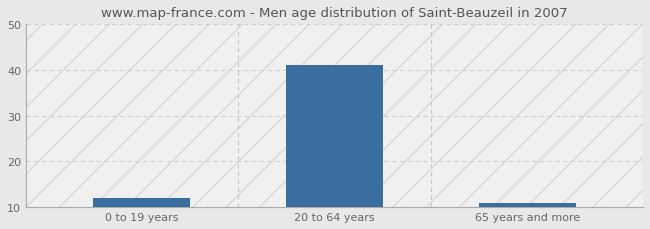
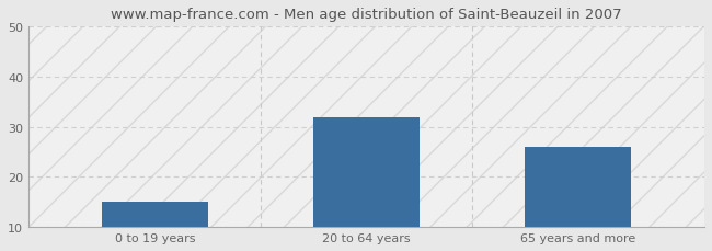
0 to 19 years: 12 -> 15
20 to 64 years: 41 -> 32
65 years and more: 11 -> 26
